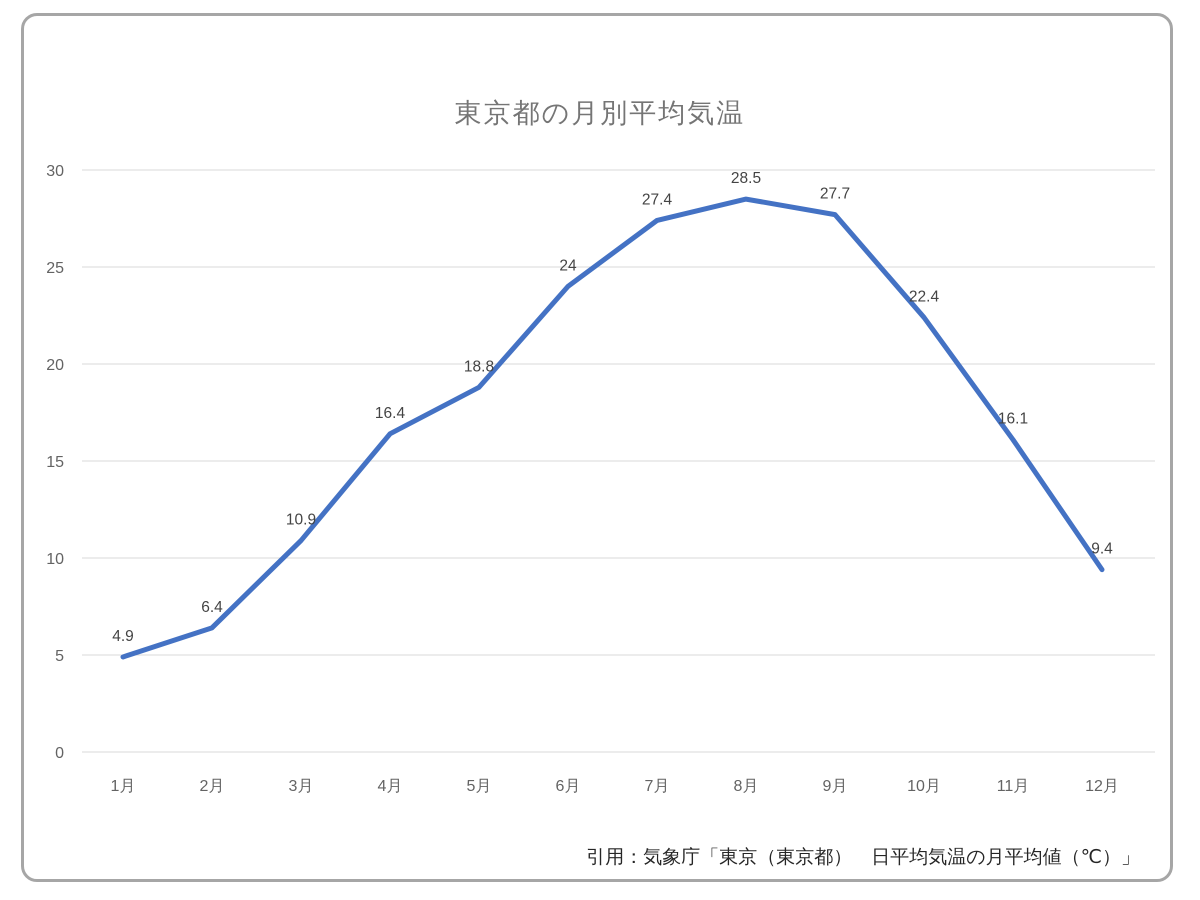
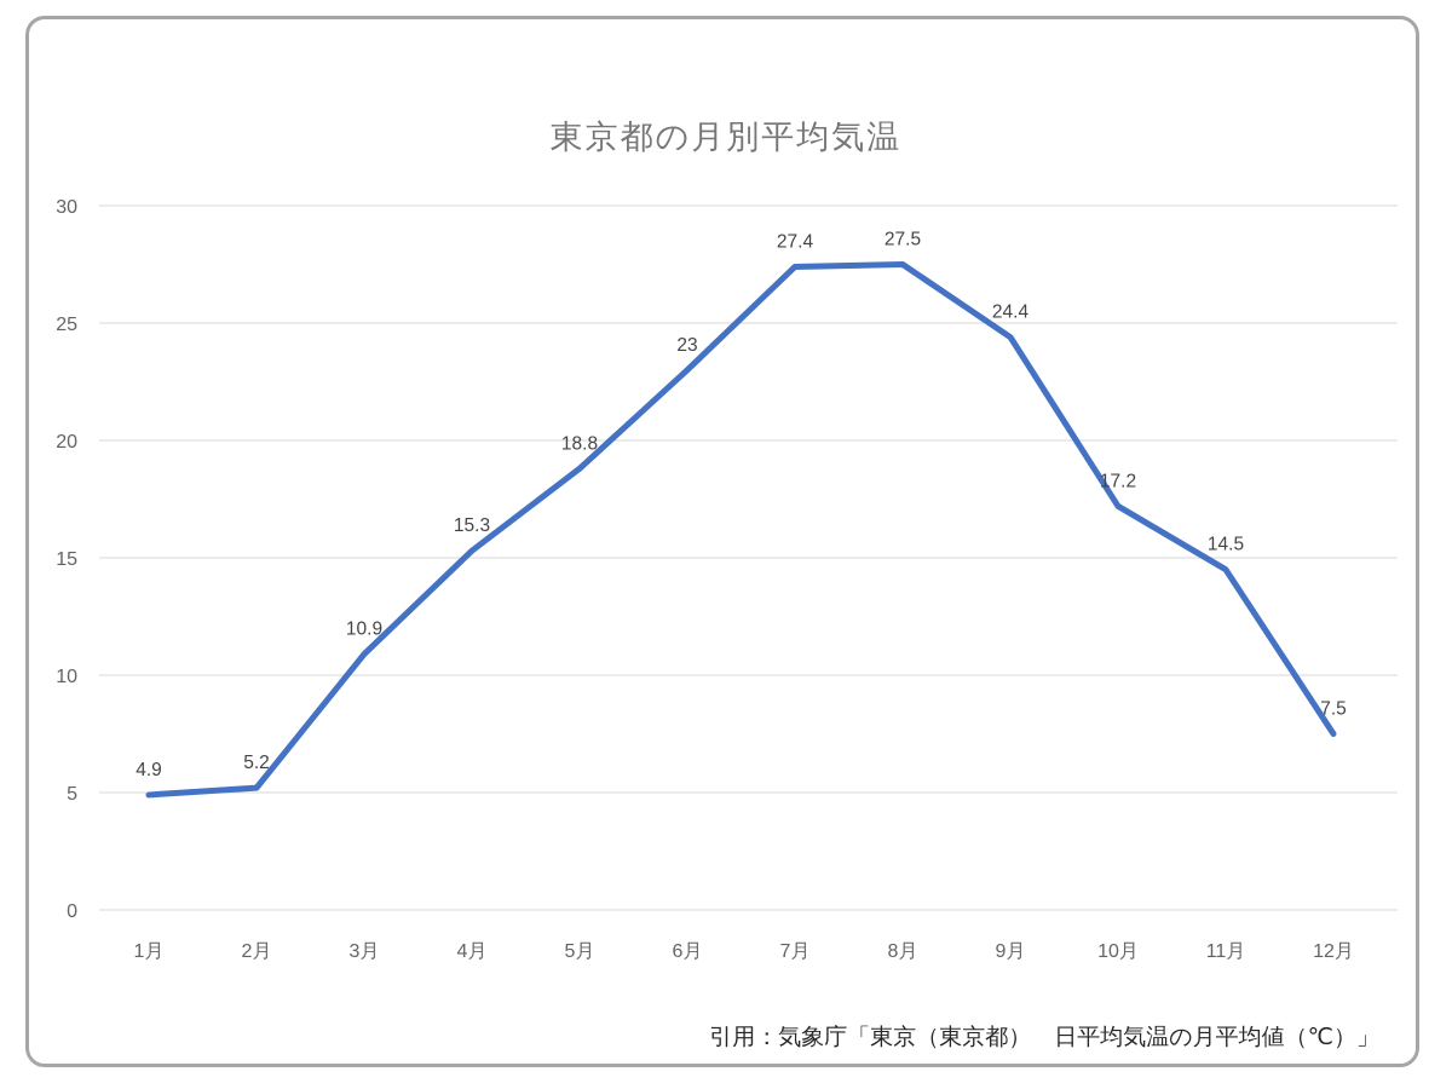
2月: 6.4 -> 5.2
4月: 16.4 -> 15.3
6月: 24 -> 23
8月: 28.5 -> 27.5
9月: 27.7 -> 24.4
10月: 22.4 -> 17.2
11月: 16.1 -> 14.5
12月: 9.4 -> 7.5
